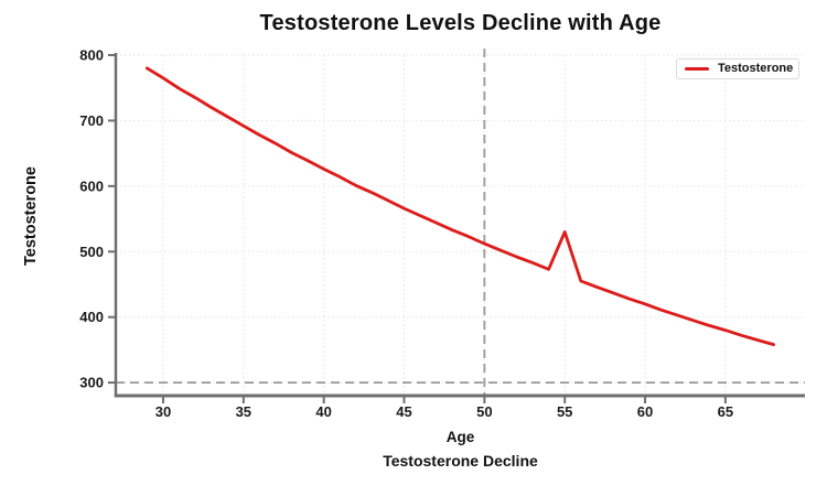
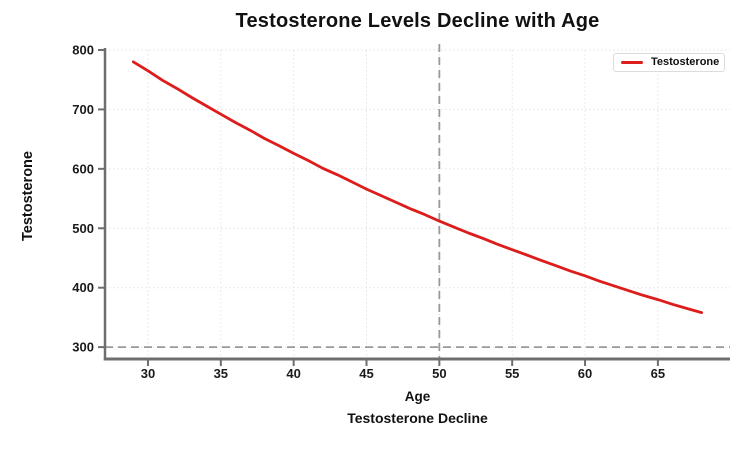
55: 530 -> 460
